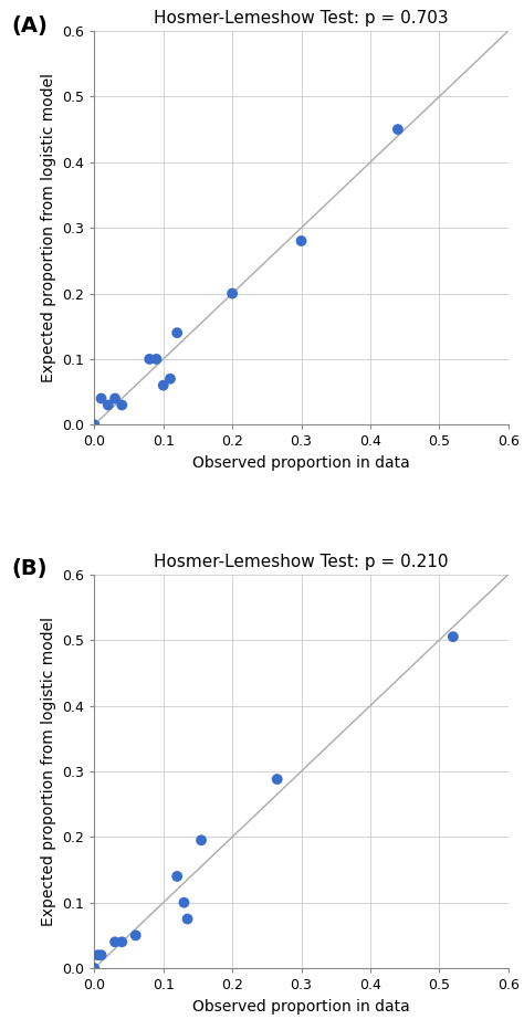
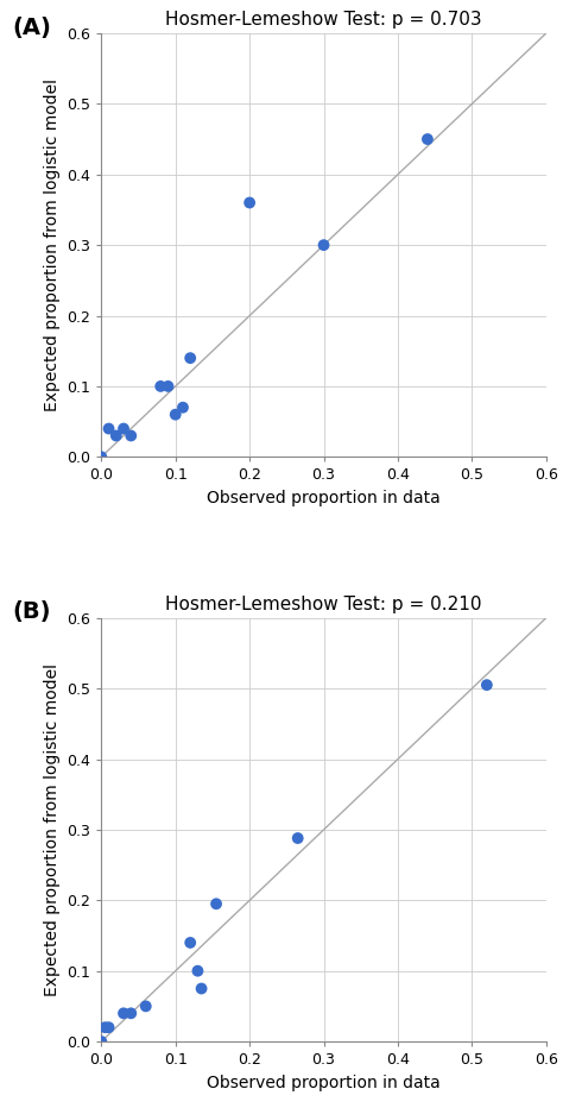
Hosmer-Lemeshow Test: p = 0.703/0.2: 0.20 -> 0.36
Hosmer-Lemeshow Test: p = 0.703/0.3: 0.28 -> 0.30
